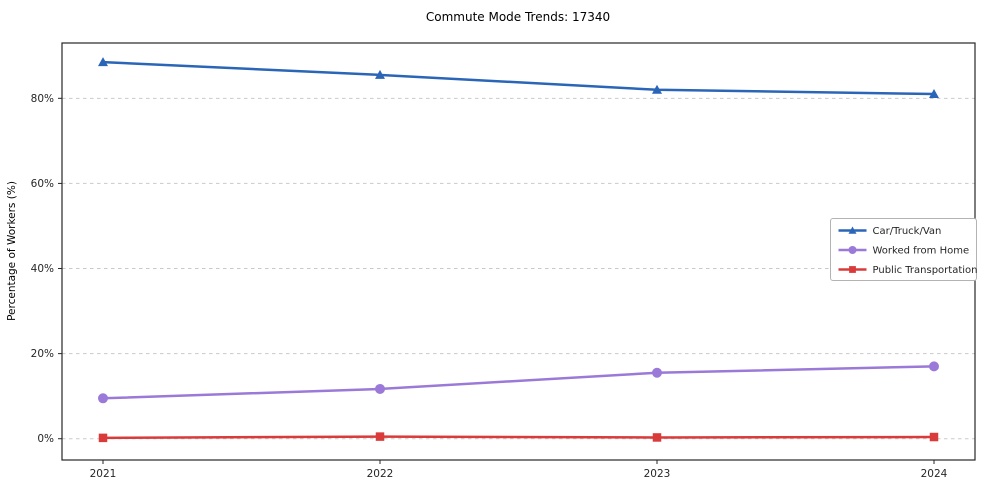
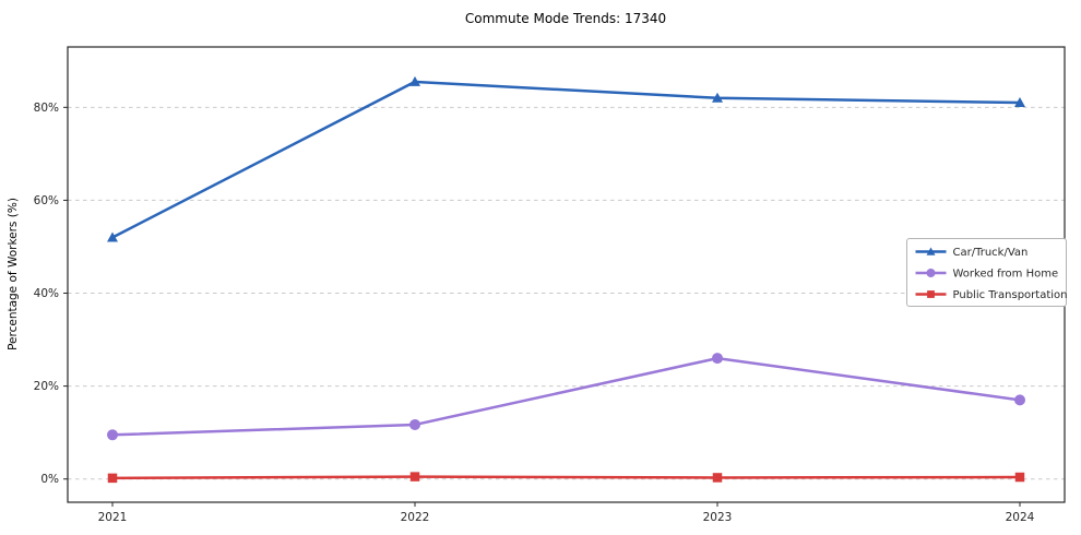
Car/Truck/Van/2021: 88% -> 52%
Worked from Home/2023: 16% -> 26%
